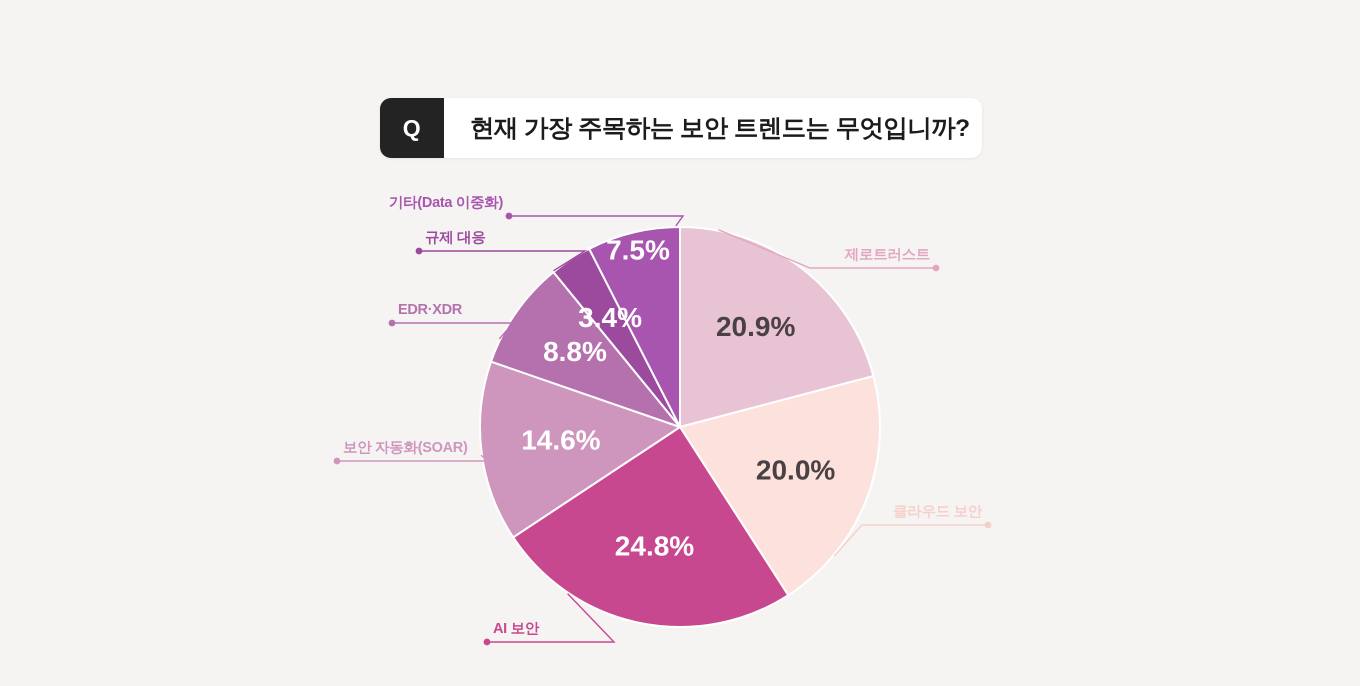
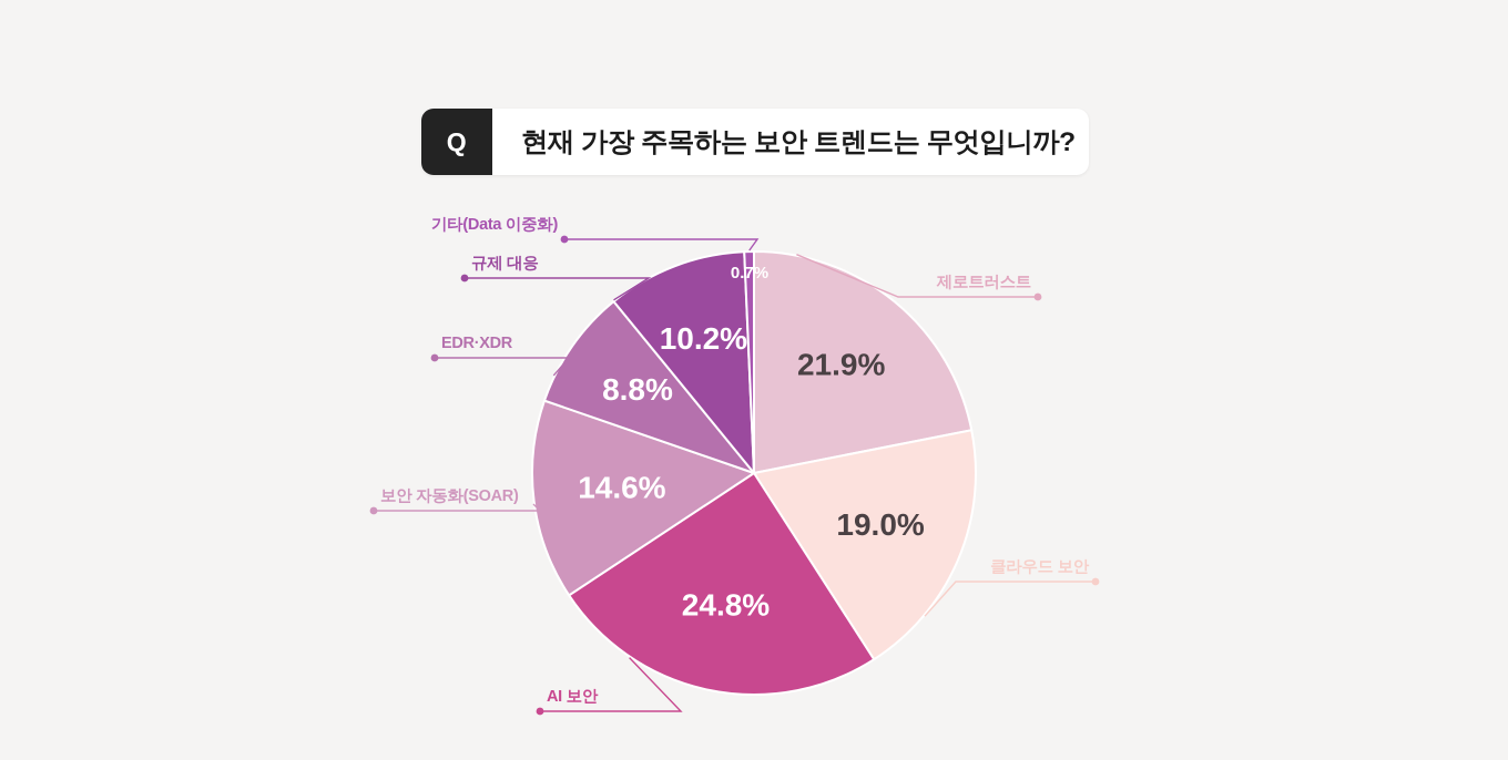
제로트러스트: 20.9% -> 21.9%
클라우드 보안: 20.0% -> 19.0%
규제 대응: 3.4% -> 10.2%
기타(Data 이중화): 7.5% -> 0.7%
